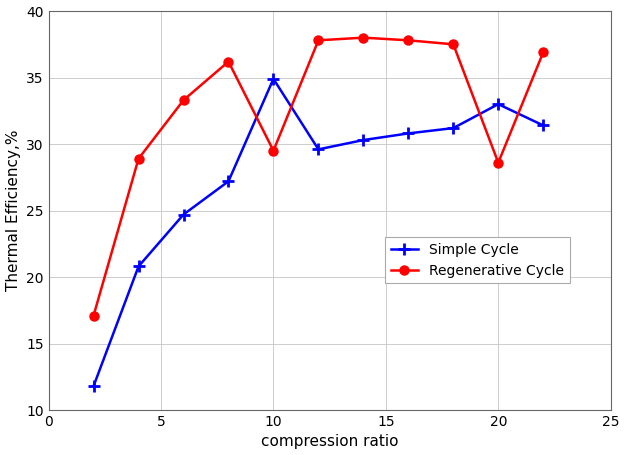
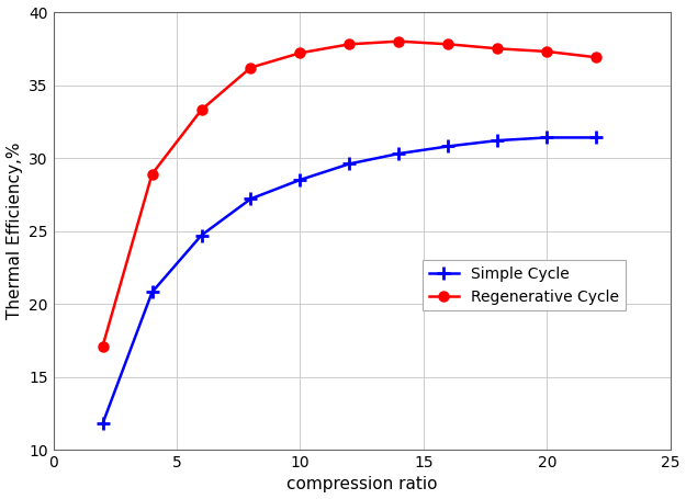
Simple Cycle/10: 34.9 -> 28.5
Regenerative Cycle/10: 29.5 -> 37.2
Simple Cycle/20: 33.0 -> 31.4
Regenerative Cycle/20: 28.6 -> 37.3
